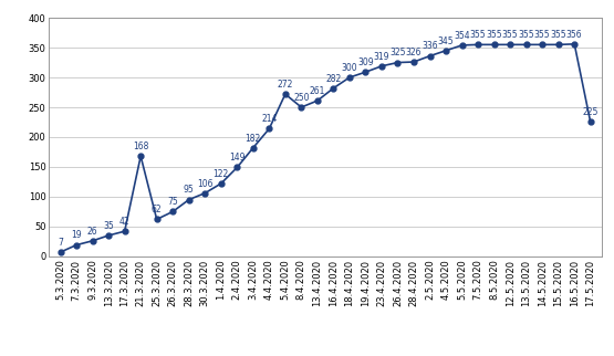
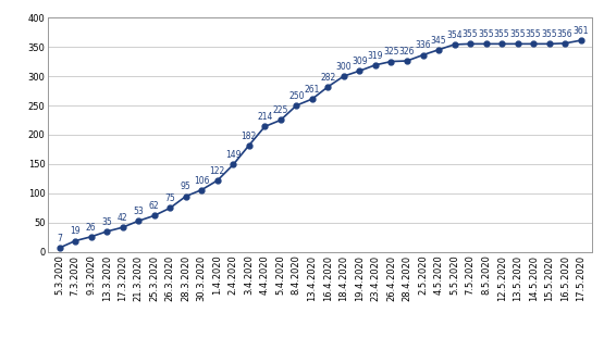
21.3.2020: 168 -> 53
5.4.2020: 272 -> 225
17.5.2020: 225 -> 361
